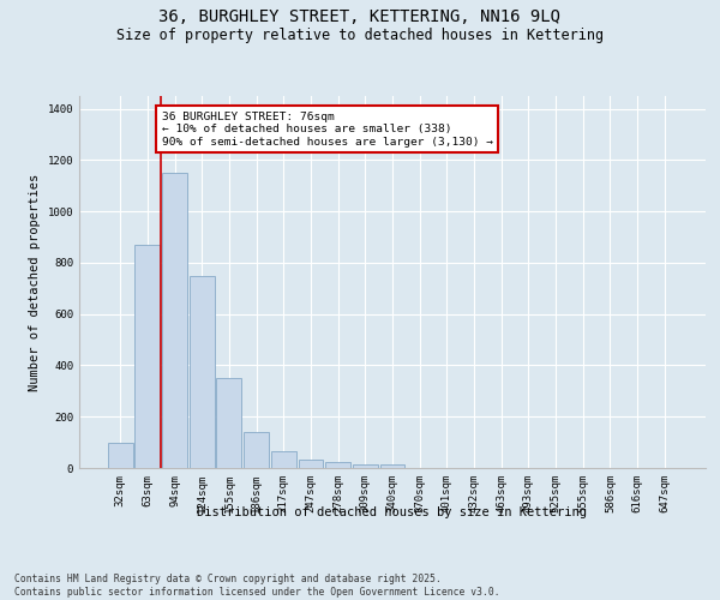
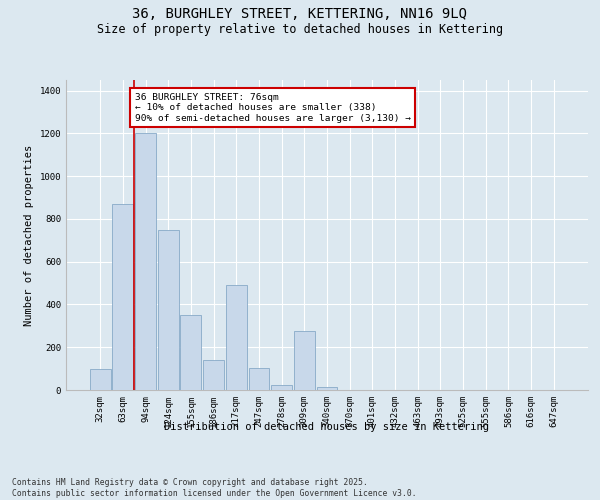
94sqm: 1150 -> 1200
217sqm: 65 -> 490
247sqm: 35 -> 105
309sqm: 15 -> 275
